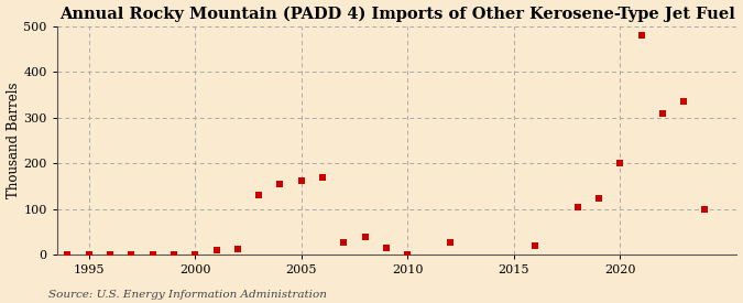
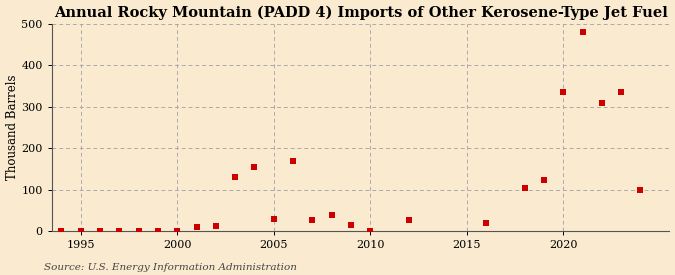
2005: 163 -> 30
2020: 200 -> 335
